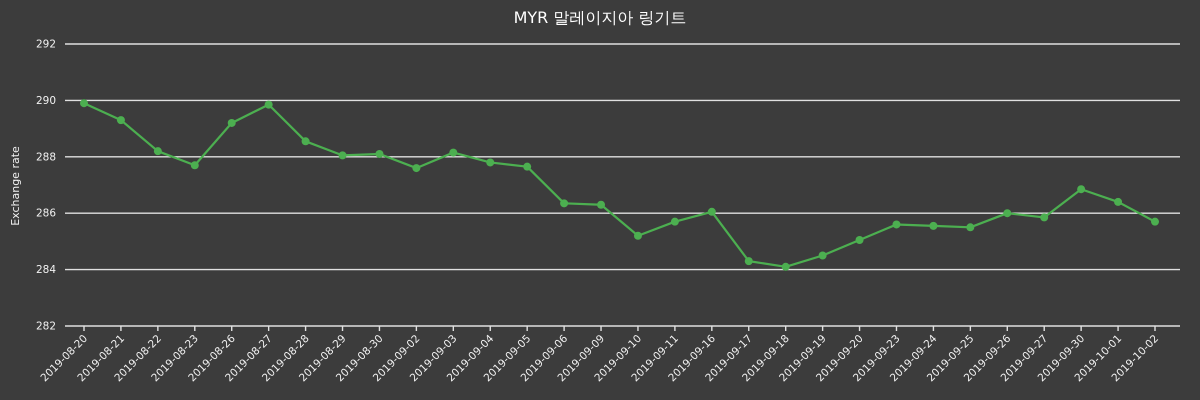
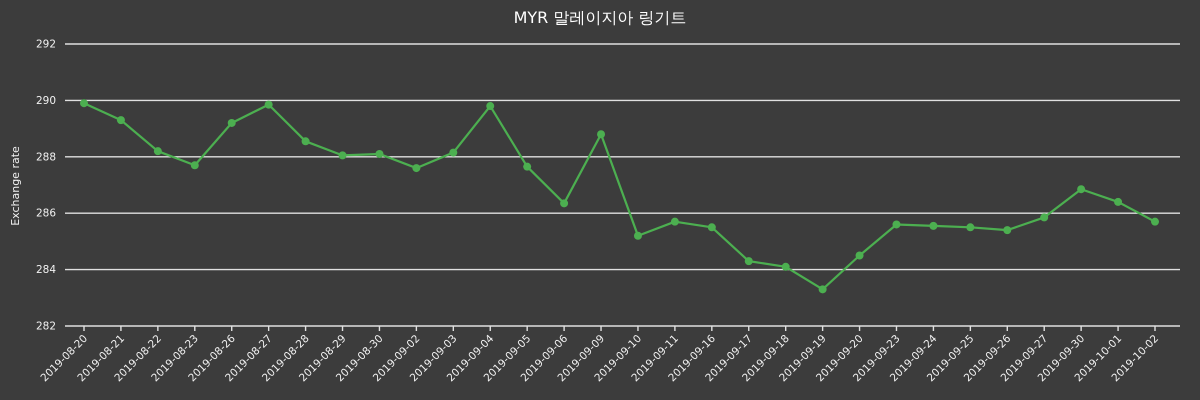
2019-09-04: 287.8 -> 289.8
2019-09-09: 286.3 -> 288.8
2019-09-16: 286.1 -> 285.5
2019-09-19: 284.5 -> 283.3
2019-09-20: 285.1 -> 284.5
2019-09-26: 286.0 -> 285.4
